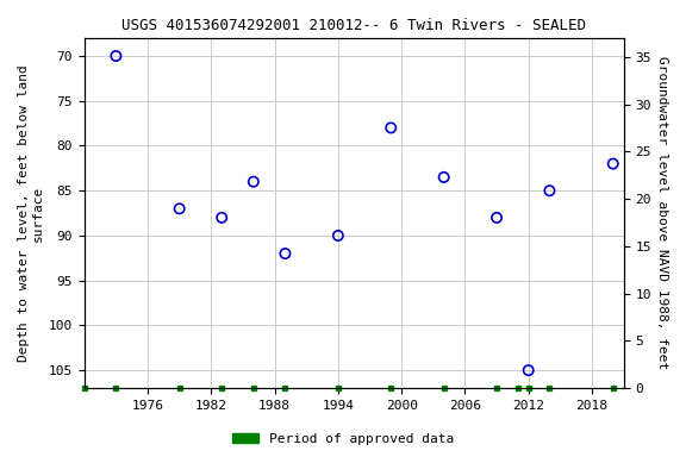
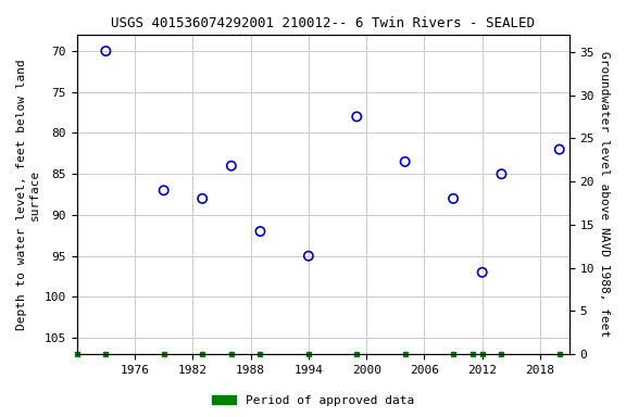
1994: 90.0 -> 95.0
2012: 105.0 -> 97.0
